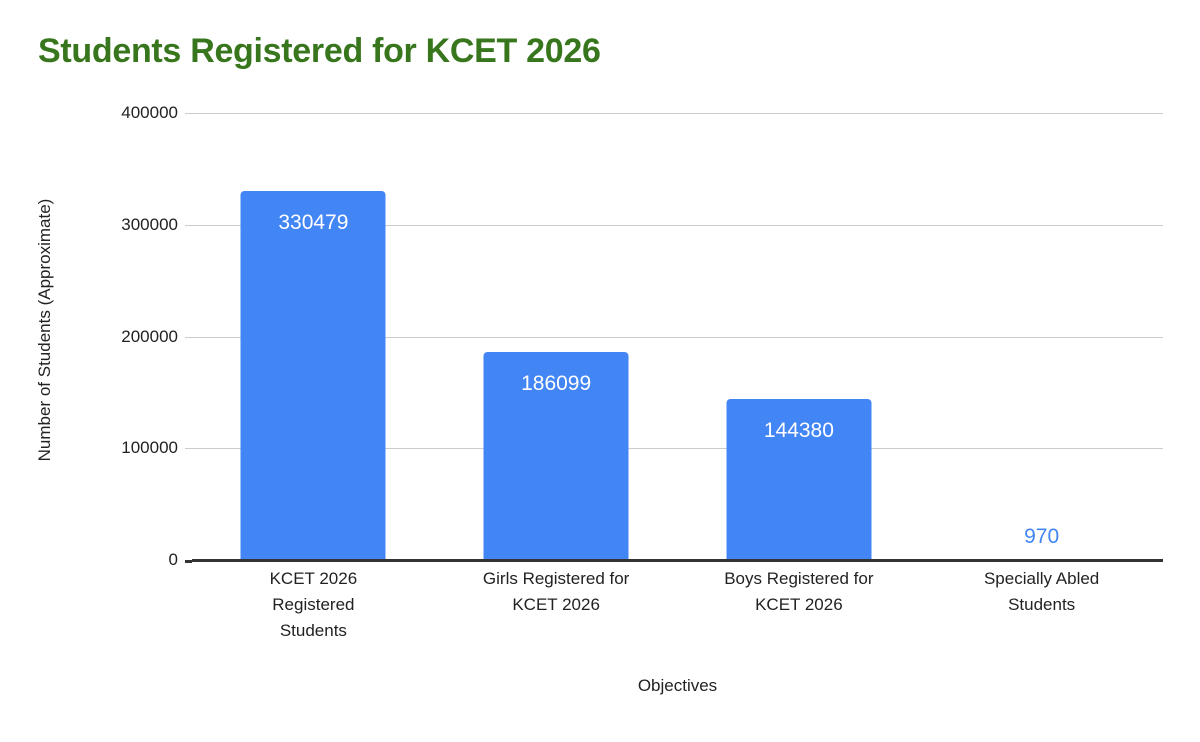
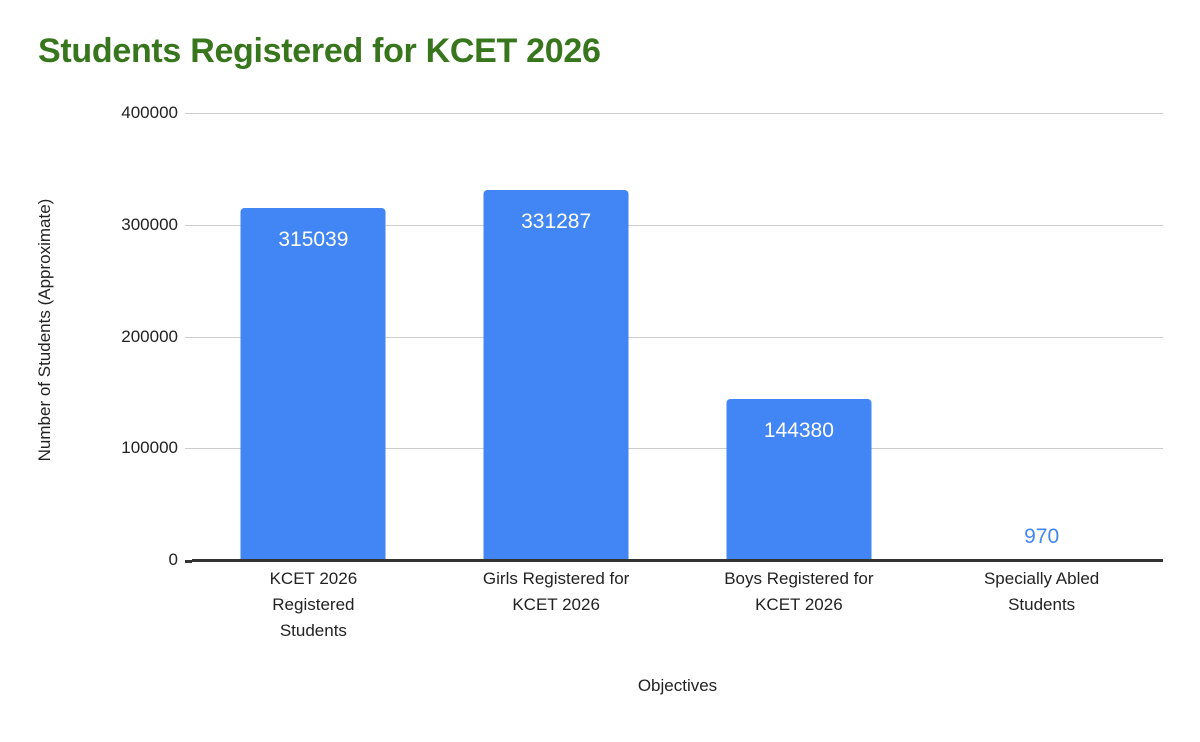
KCET 2026 Registered Students: 330479 -> 315039
Girls Registered for KCET 2026: 186099 -> 331287
